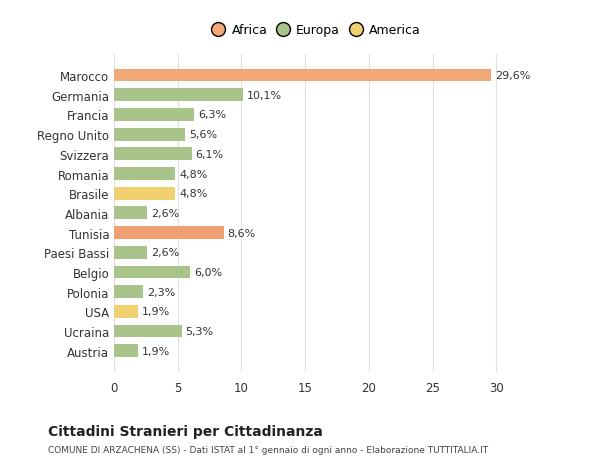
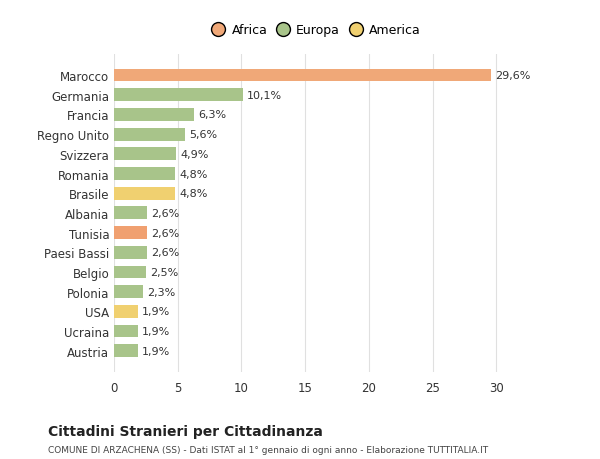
Svizzera: 6,1% -> 4,9%
Tunisia: 8,6% -> 2,6%
Belgio: 6,0% -> 2,5%
Ucraina: 5,3% -> 1,9%
